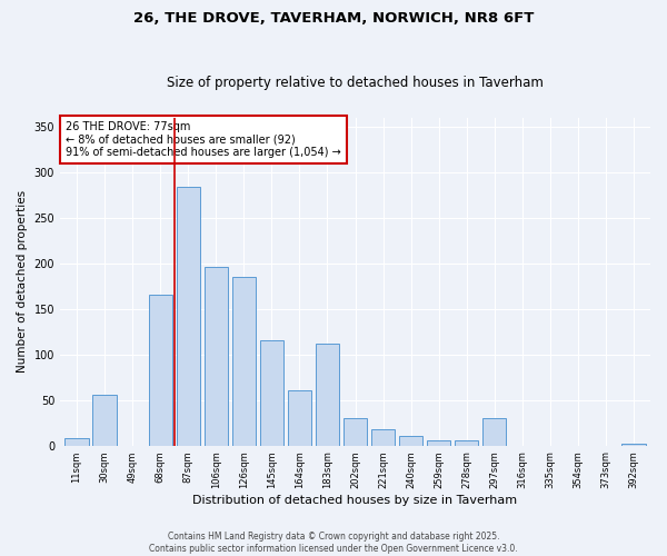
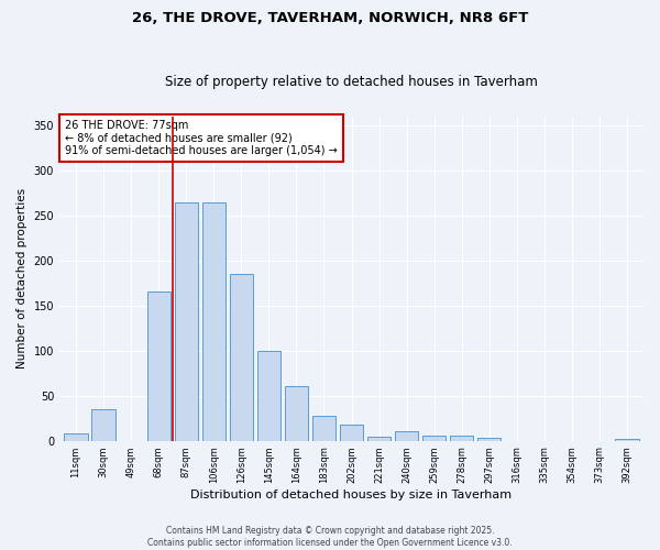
30sqm: 56 -> 35
87sqm: 284 -> 265
106sqm: 196 -> 265
145sqm: 116 -> 100
183sqm: 112 -> 27
202sqm: 30 -> 18
221sqm: 18 -> 4
297sqm: 30 -> 3
